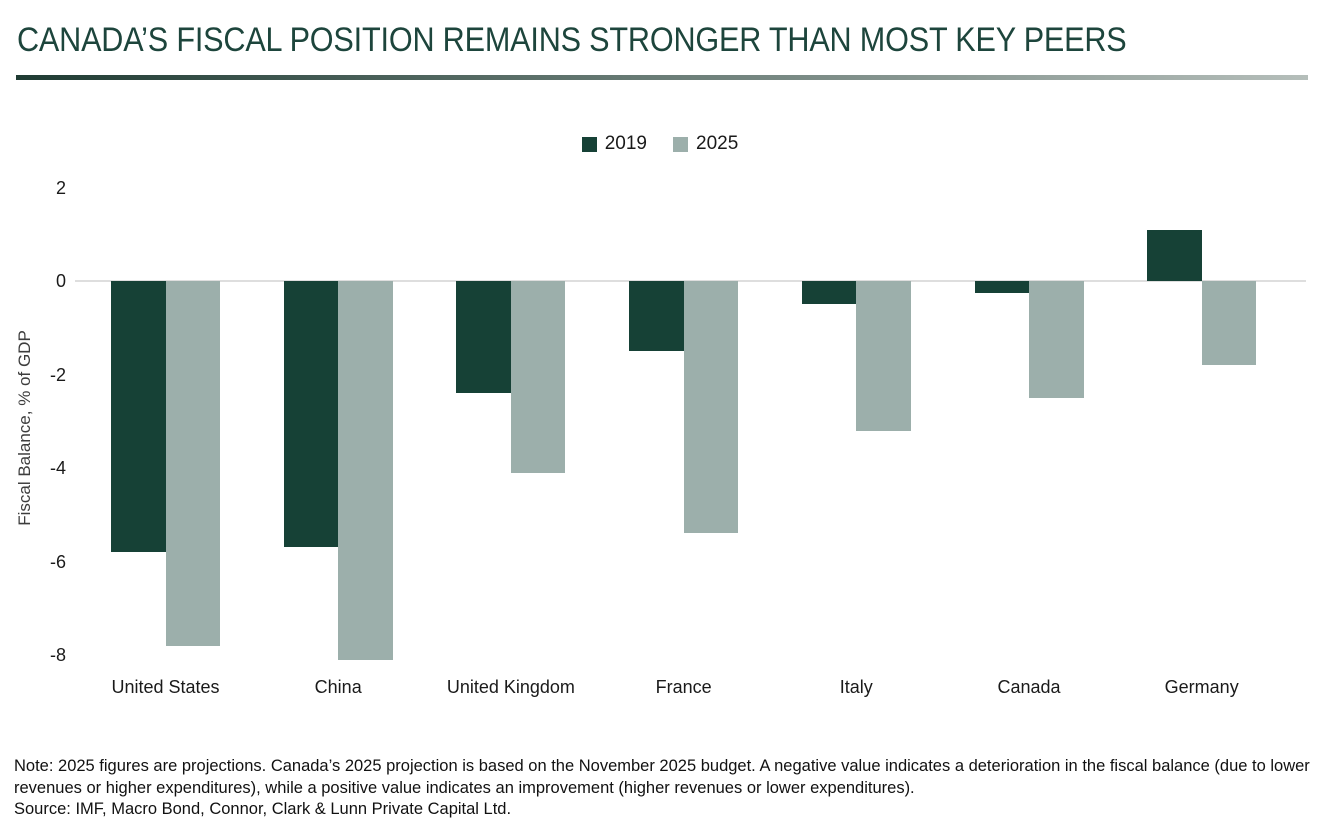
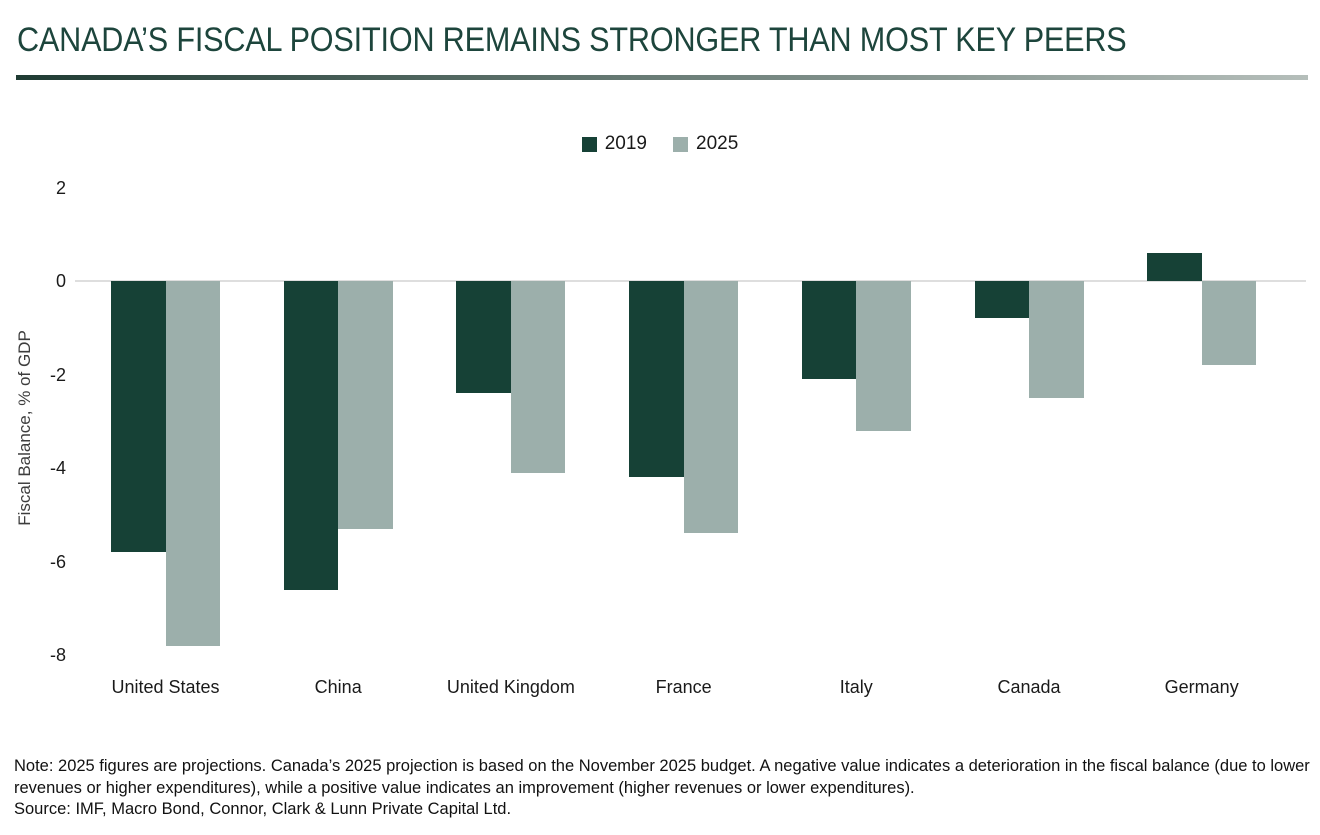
2019/China: -5.7 -> -6.6
2025/China: -8.1 -> -5.3
2019/France: -1.5 -> -4.2
2019/Italy: -0.5 -> -2.1
2019/Canada: -0.2 -> -0.8
2019/Germany: 1.1 -> 0.6
